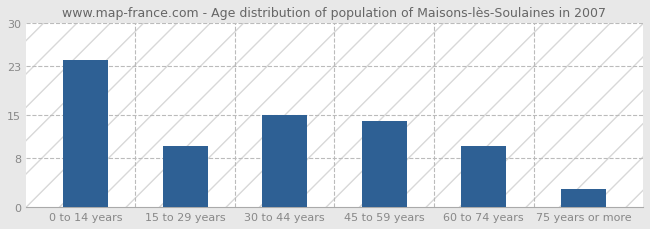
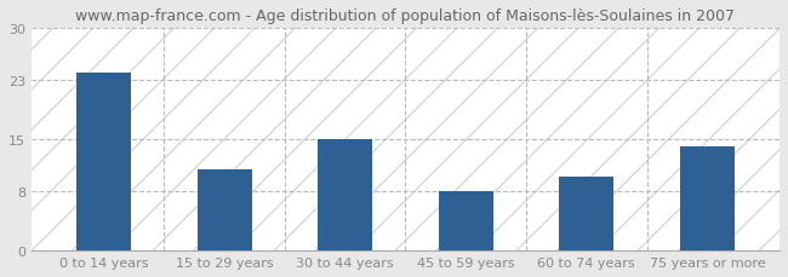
15 to 29 years: 10 -> 11
45 to 59 years: 14 -> 8
75 years or more: 3 -> 14
